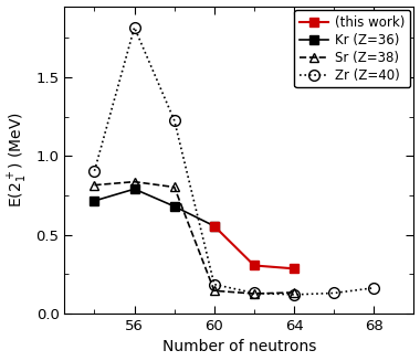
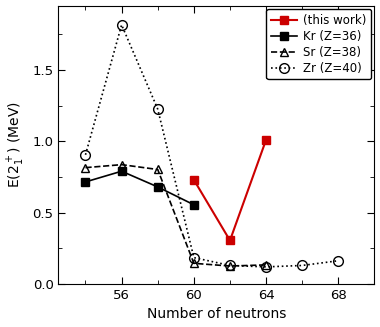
(this work)/60: 0.56 -> 0.73
(this work)/64: 0.28 -> 1.01
